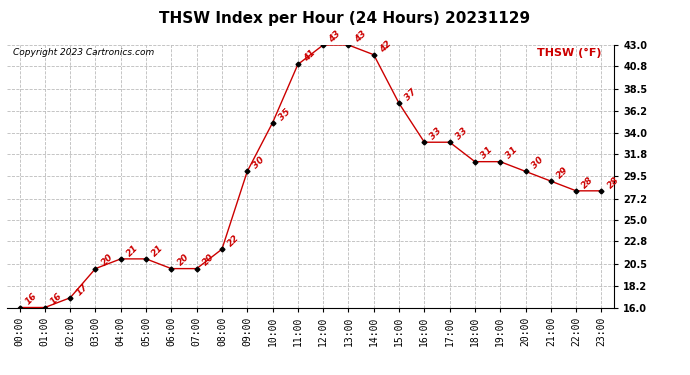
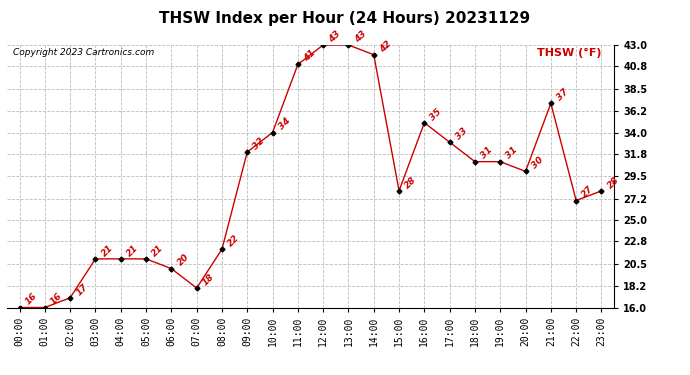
03:00: 20 -> 21
07:00: 20 -> 18
09:00: 30 -> 32
10:00: 35 -> 34
15:00: 37 -> 28
16:00: 33 -> 35
21:00: 29 -> 37
22:00: 28 -> 27
